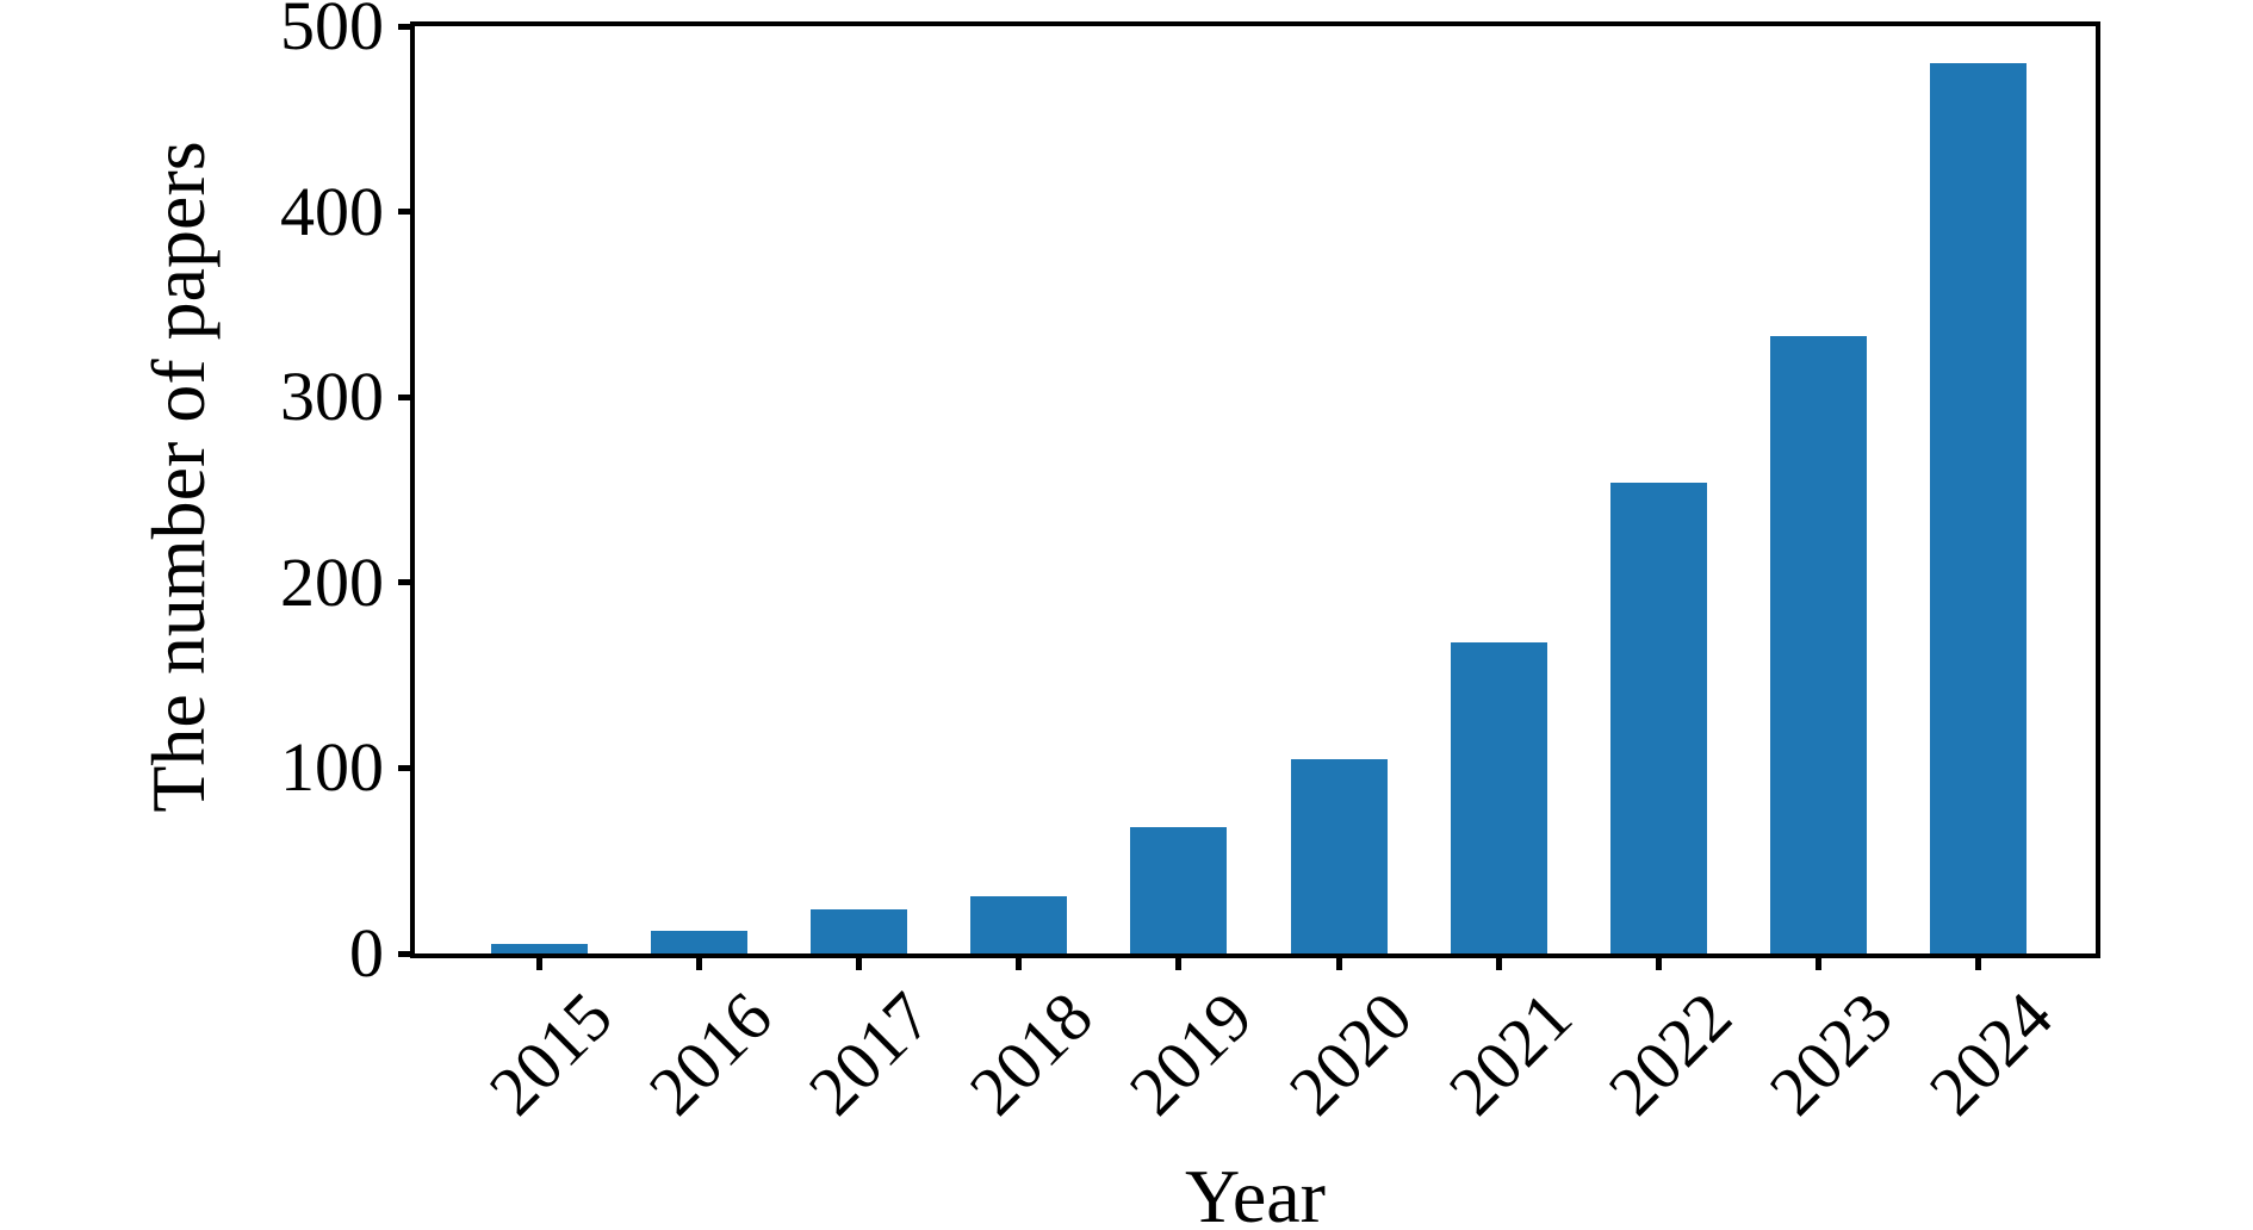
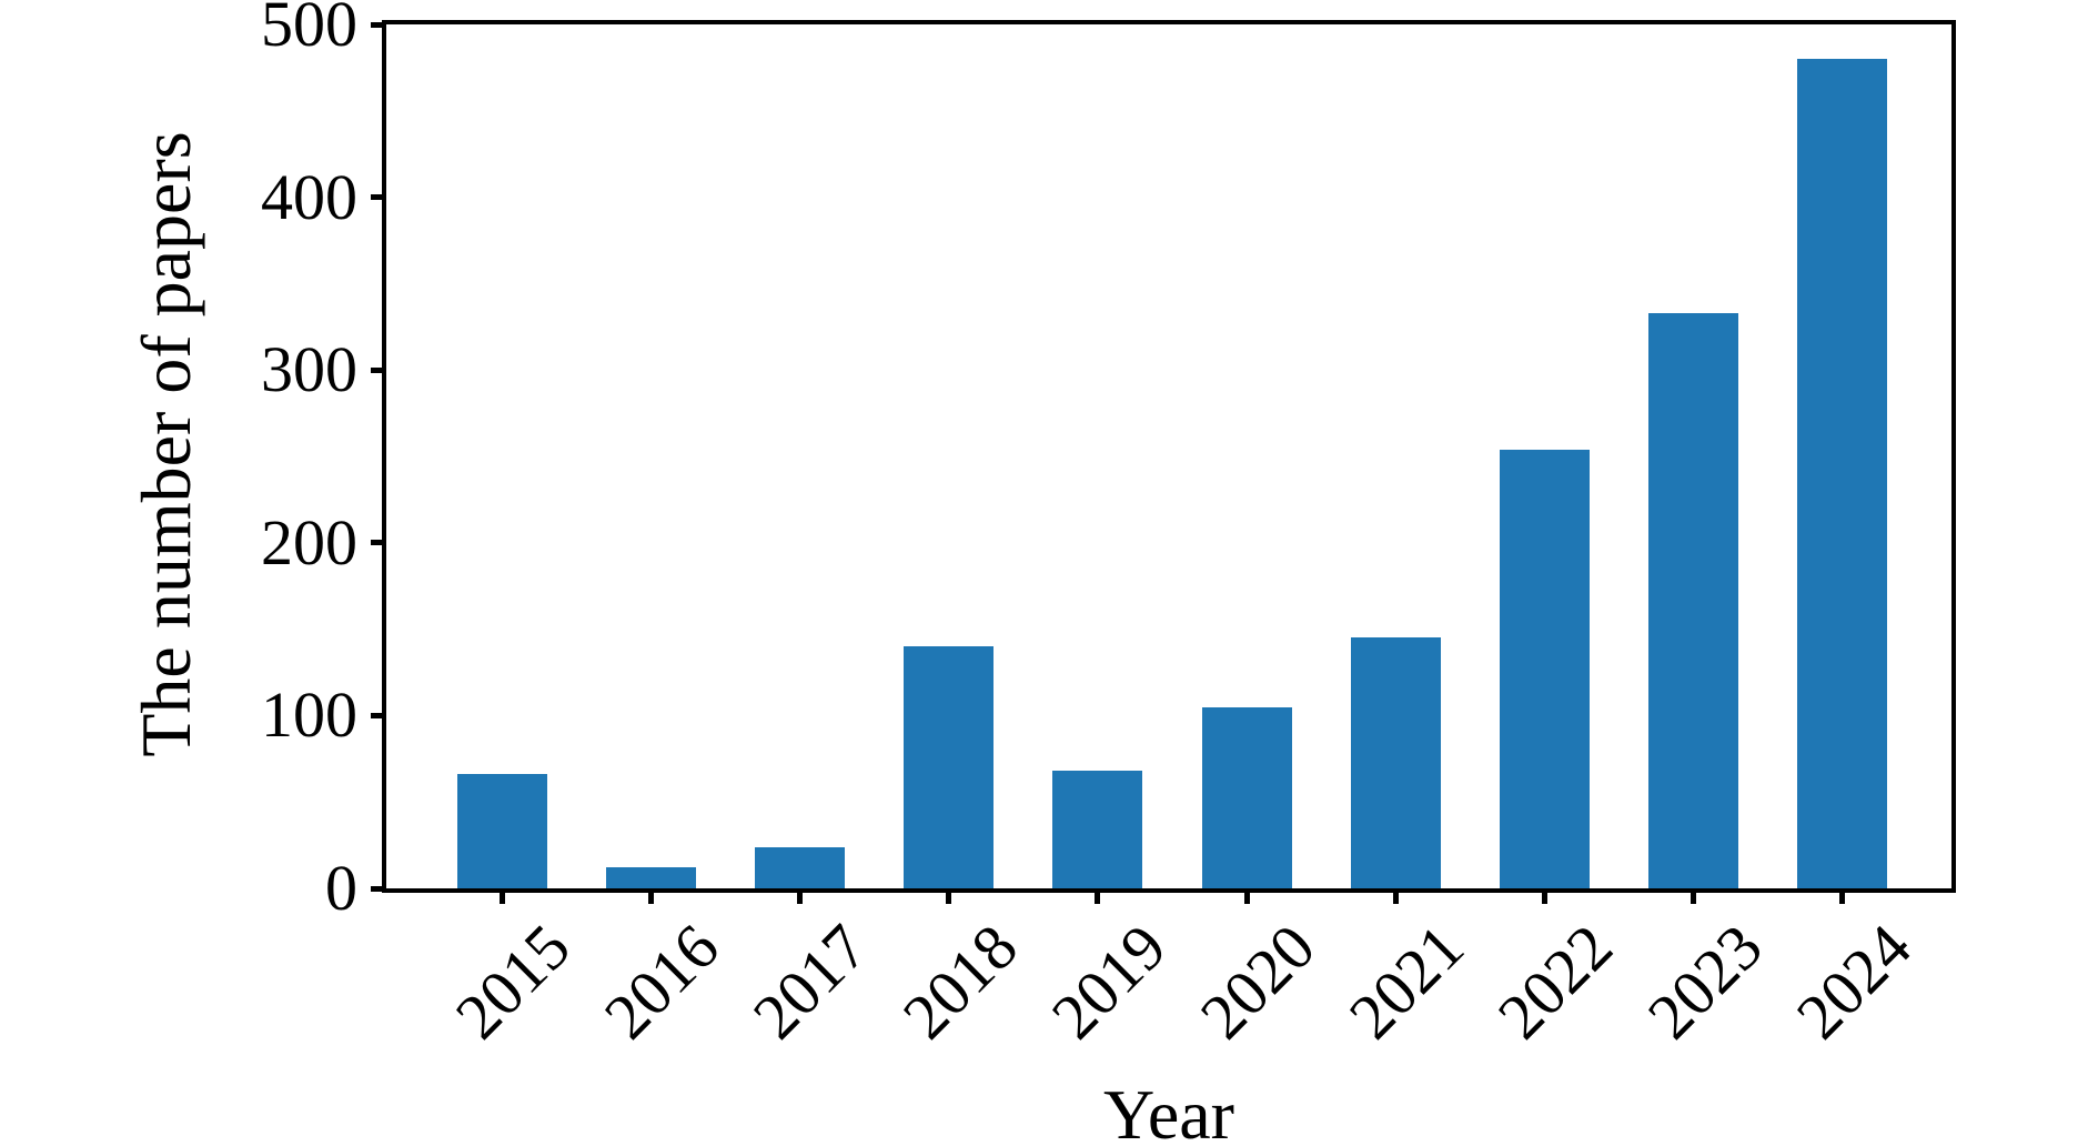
2015: 5 -> 66
2018: 31 -> 140
2021: 168 -> 145
